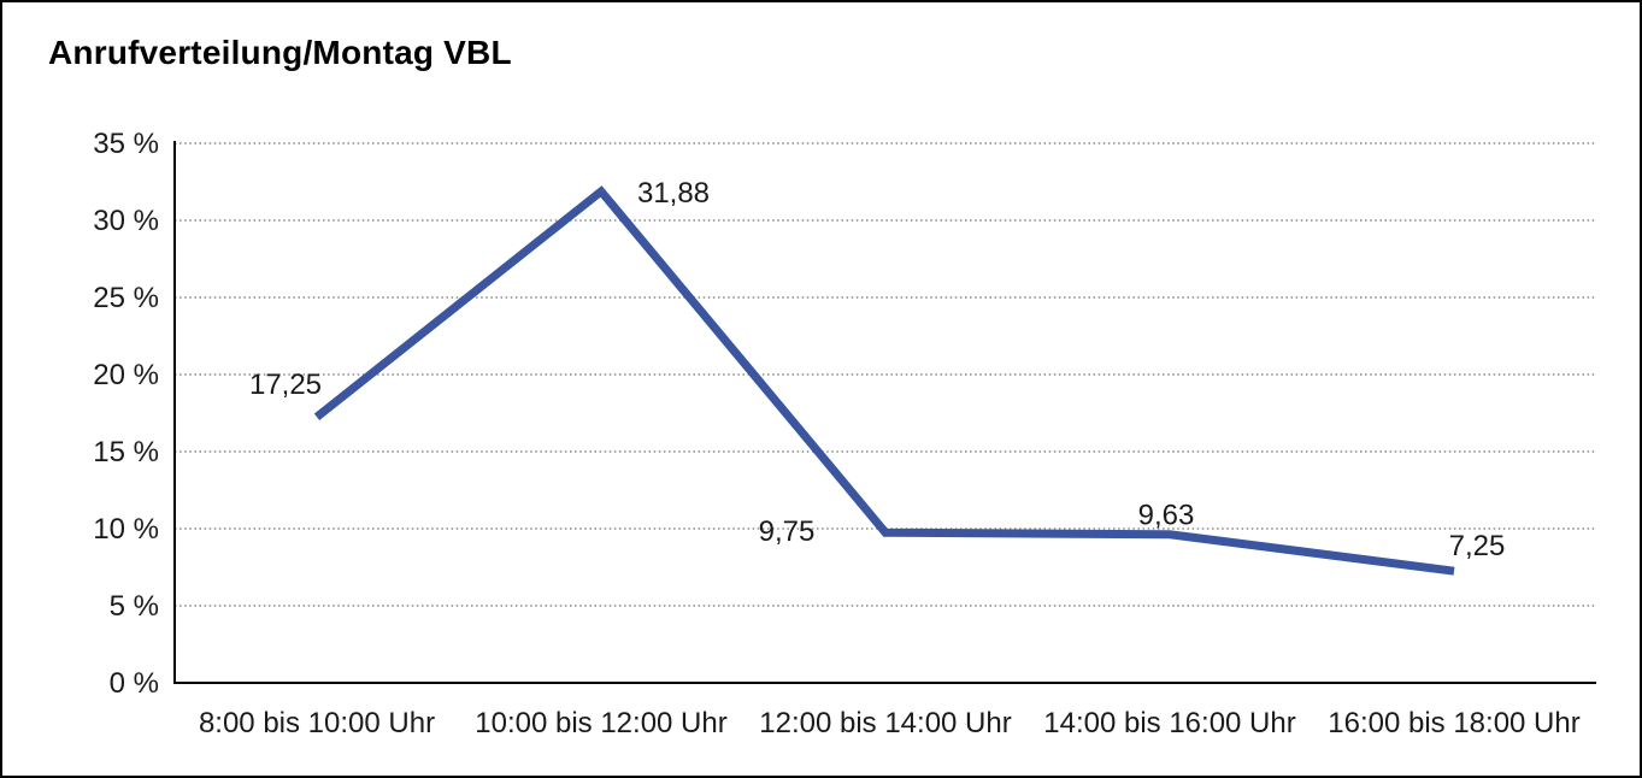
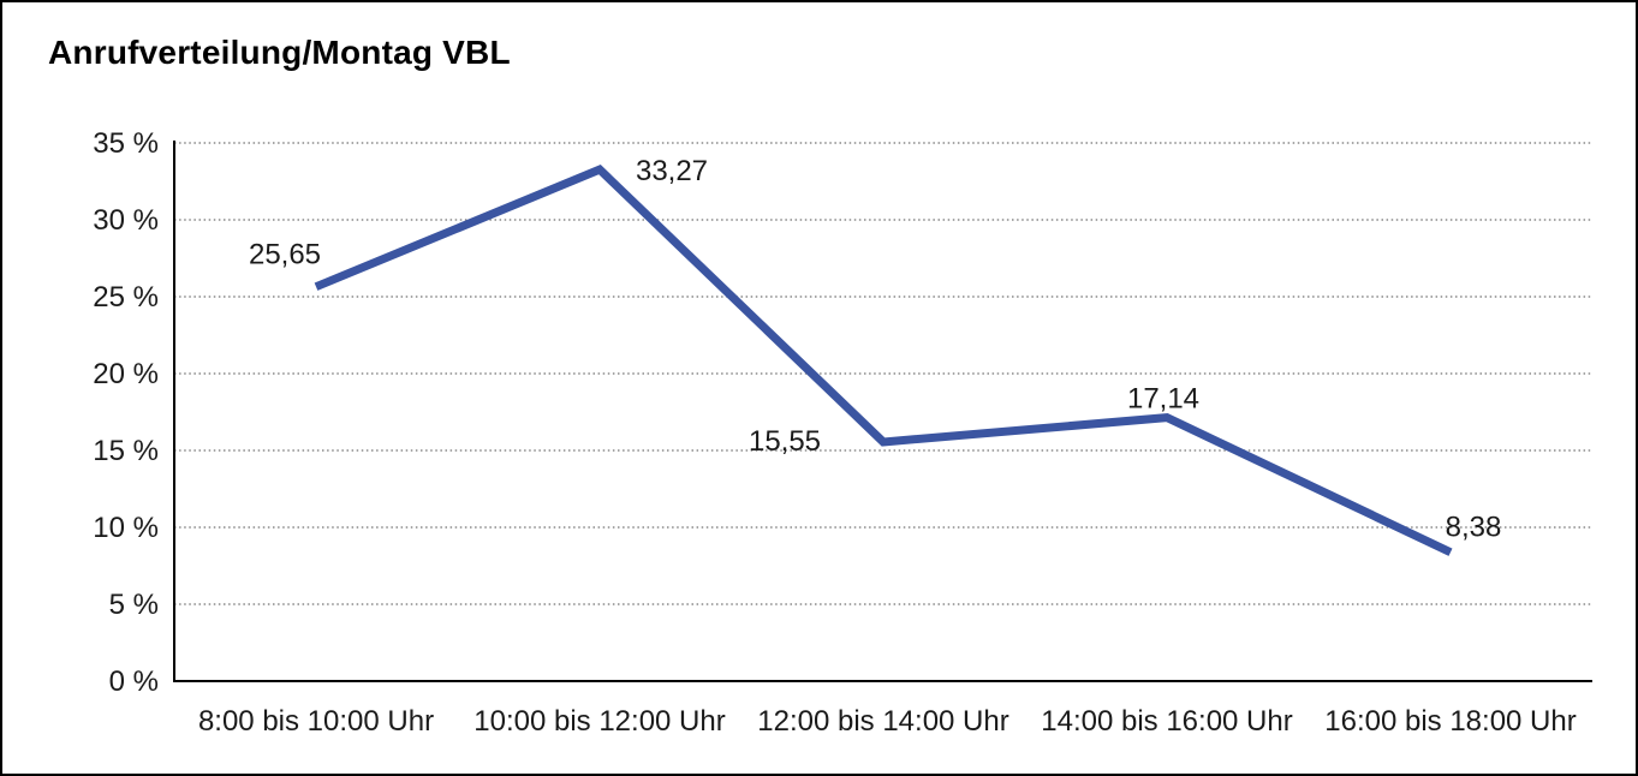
8:00 bis 10:00 Uhr: 17,25 -> 25,65
10:00 bis 12:00 Uhr: 31,88 -> 33,27
12:00 bis 14:00 Uhr: 9,75 -> 15,55
14:00 bis 16:00 Uhr: 9,63 -> 17,14
16:00 bis 18:00 Uhr: 7,25 -> 8,38
